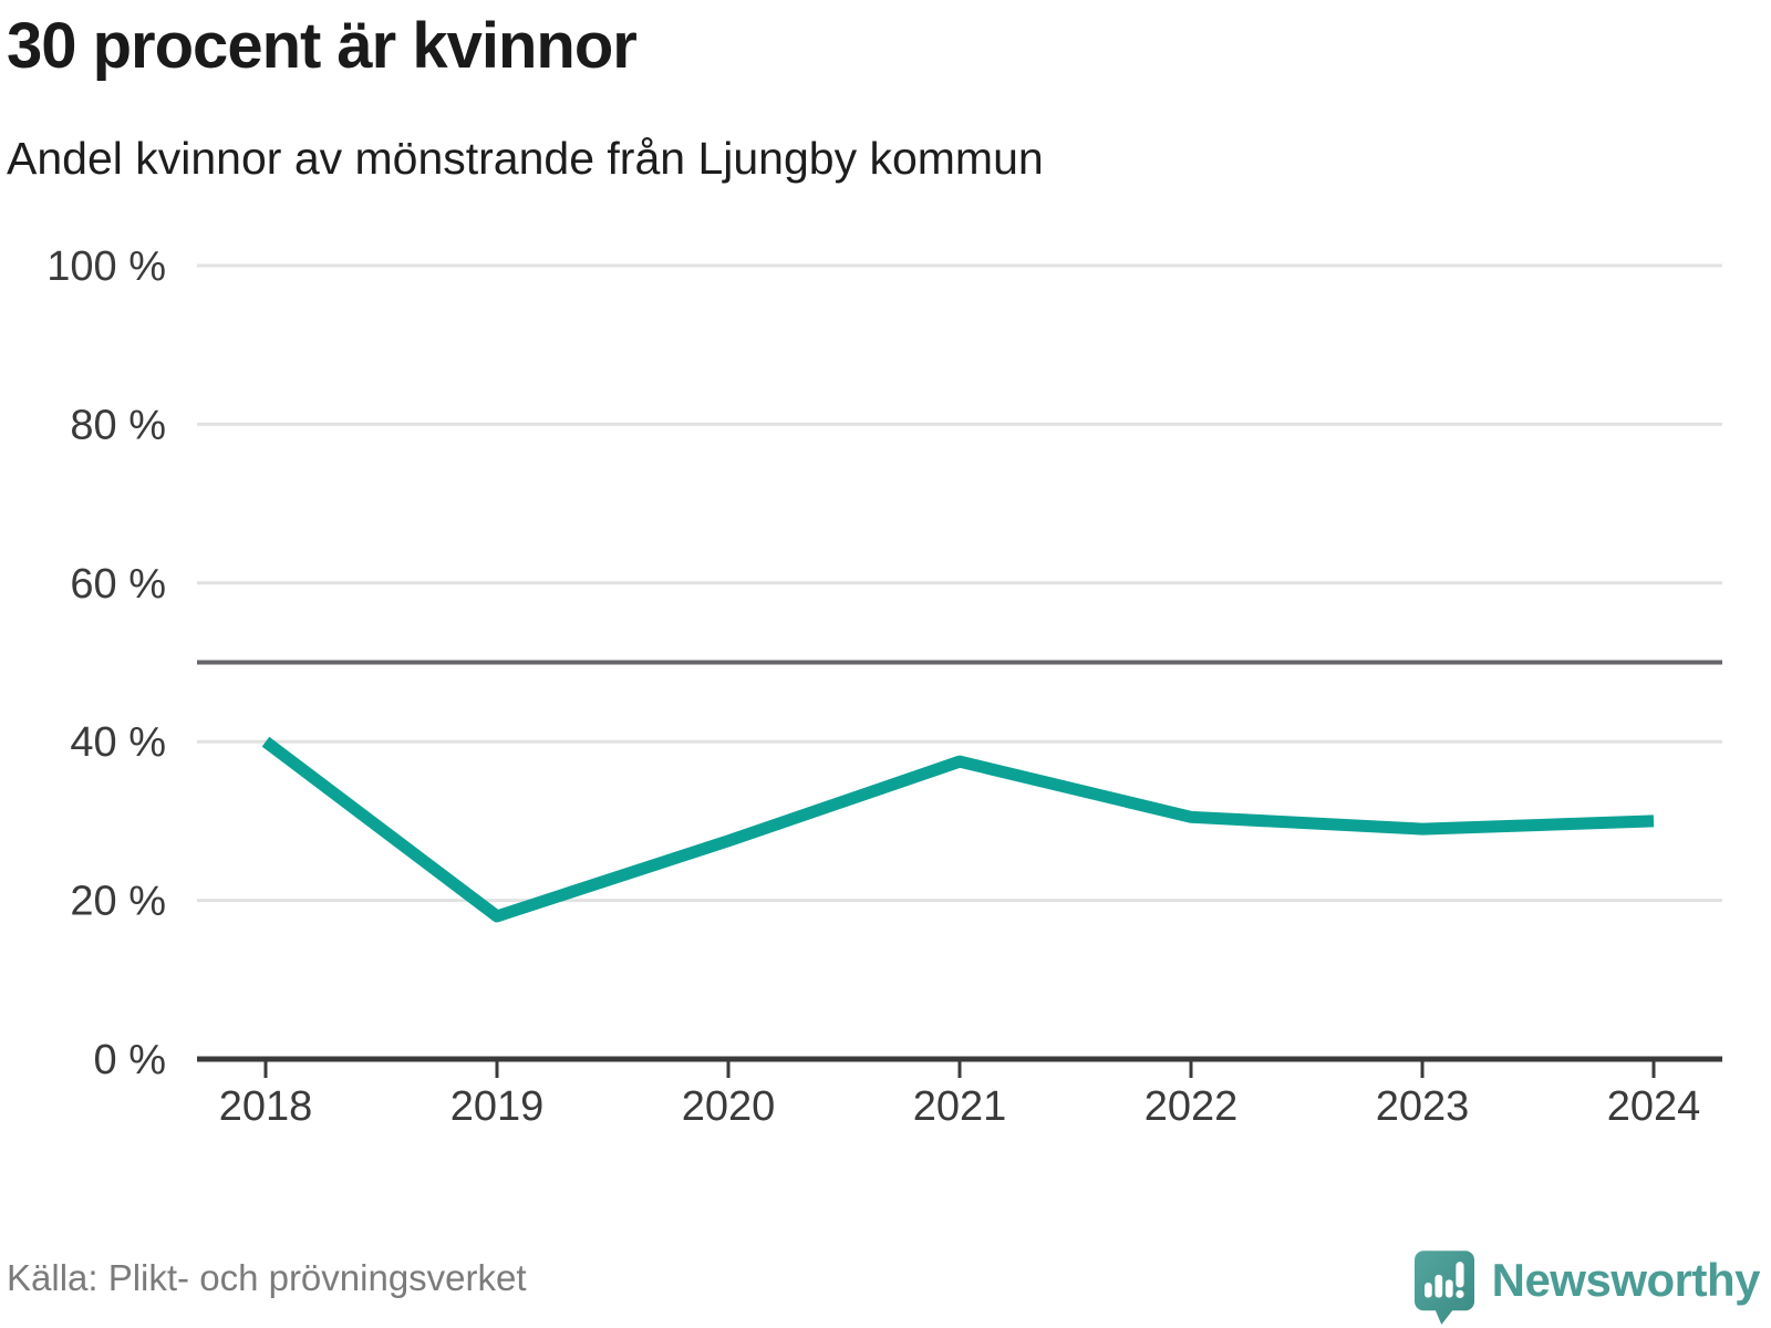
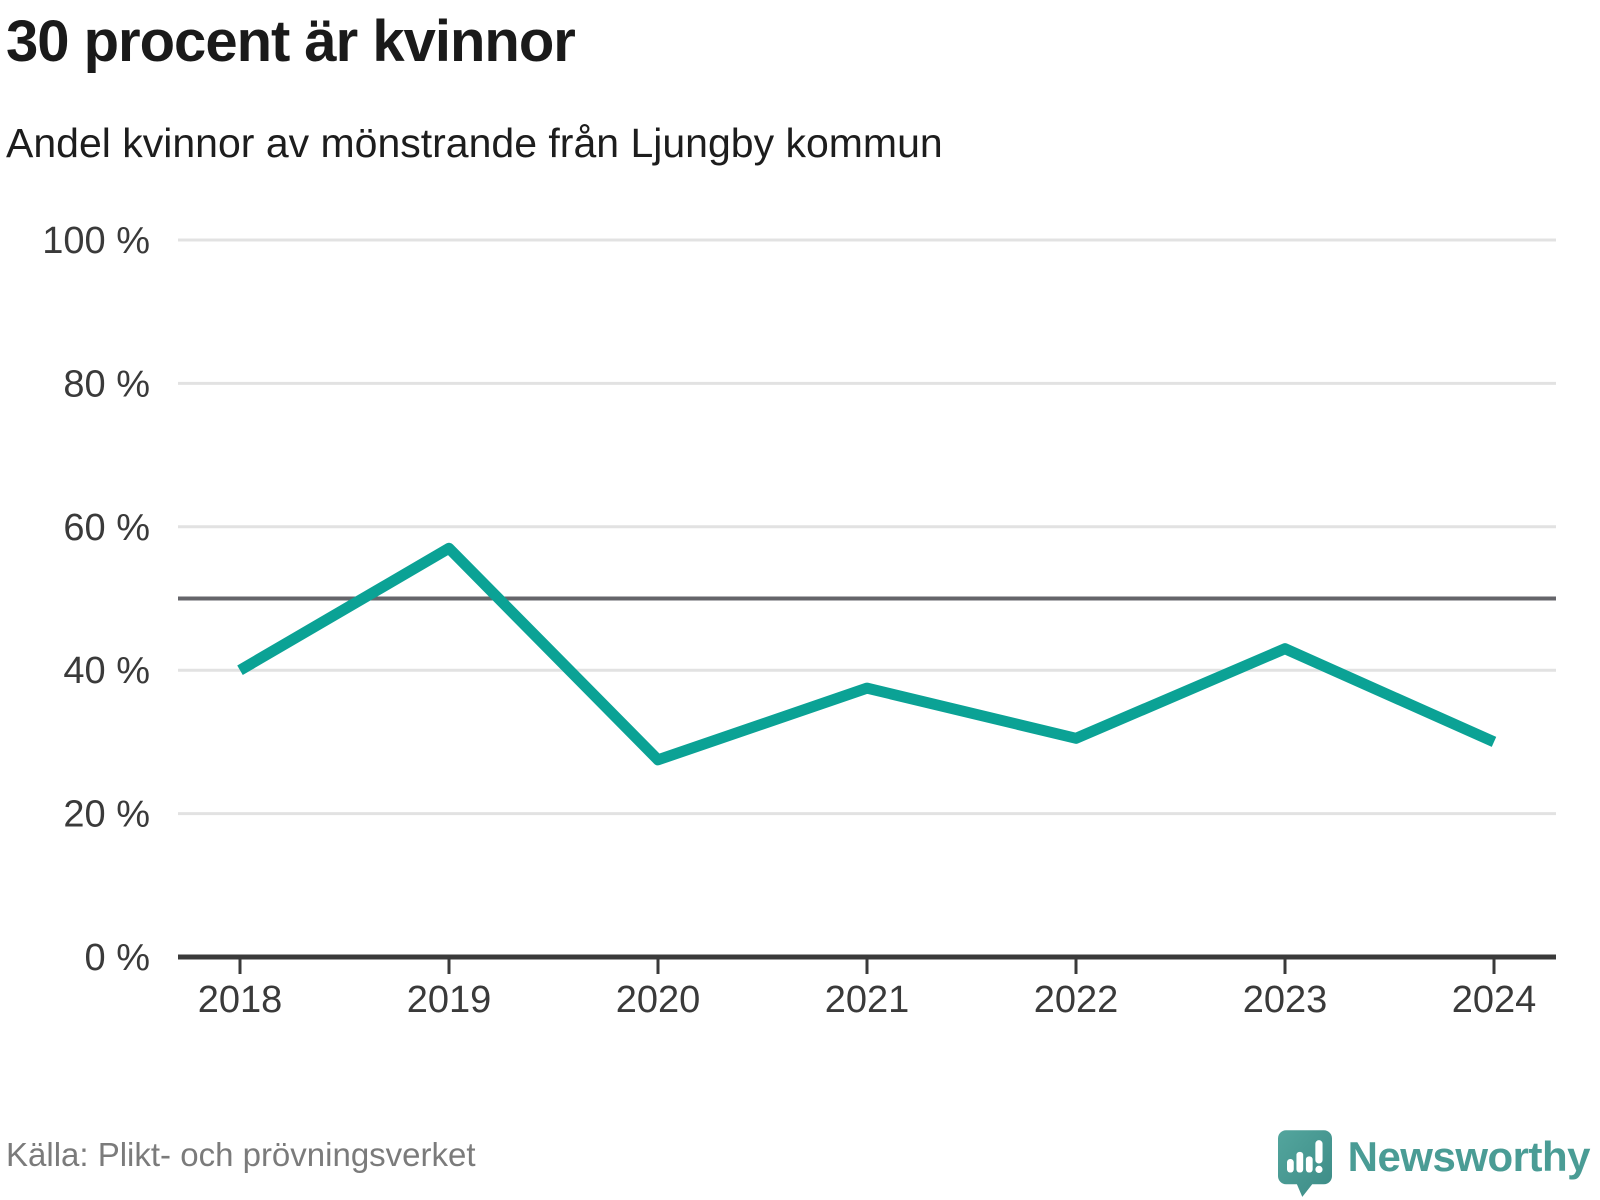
2019: 18% -> 57%
2023: 29% -> 43%
